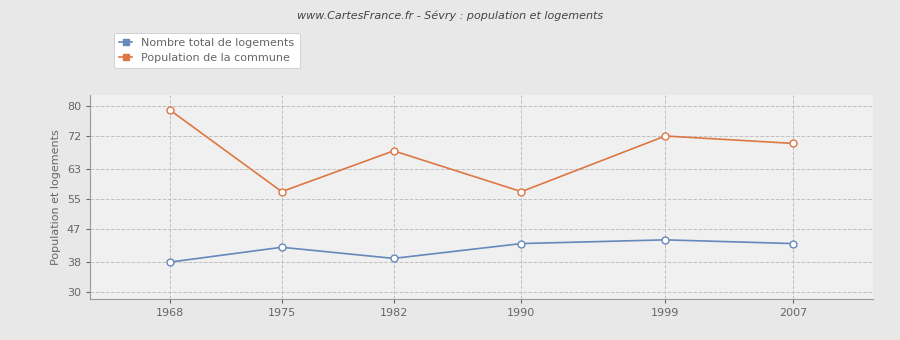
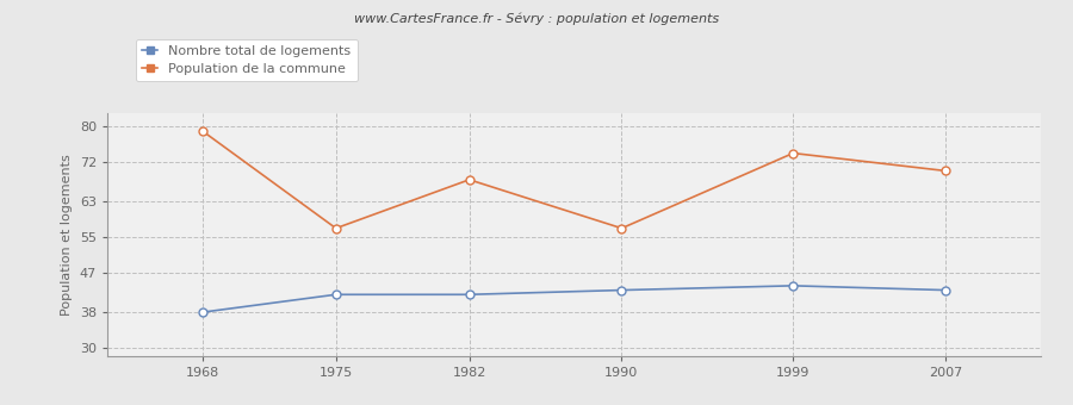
Nombre total de logements/1982: 39 -> 42
Population de la commune/1999: 72 -> 74
